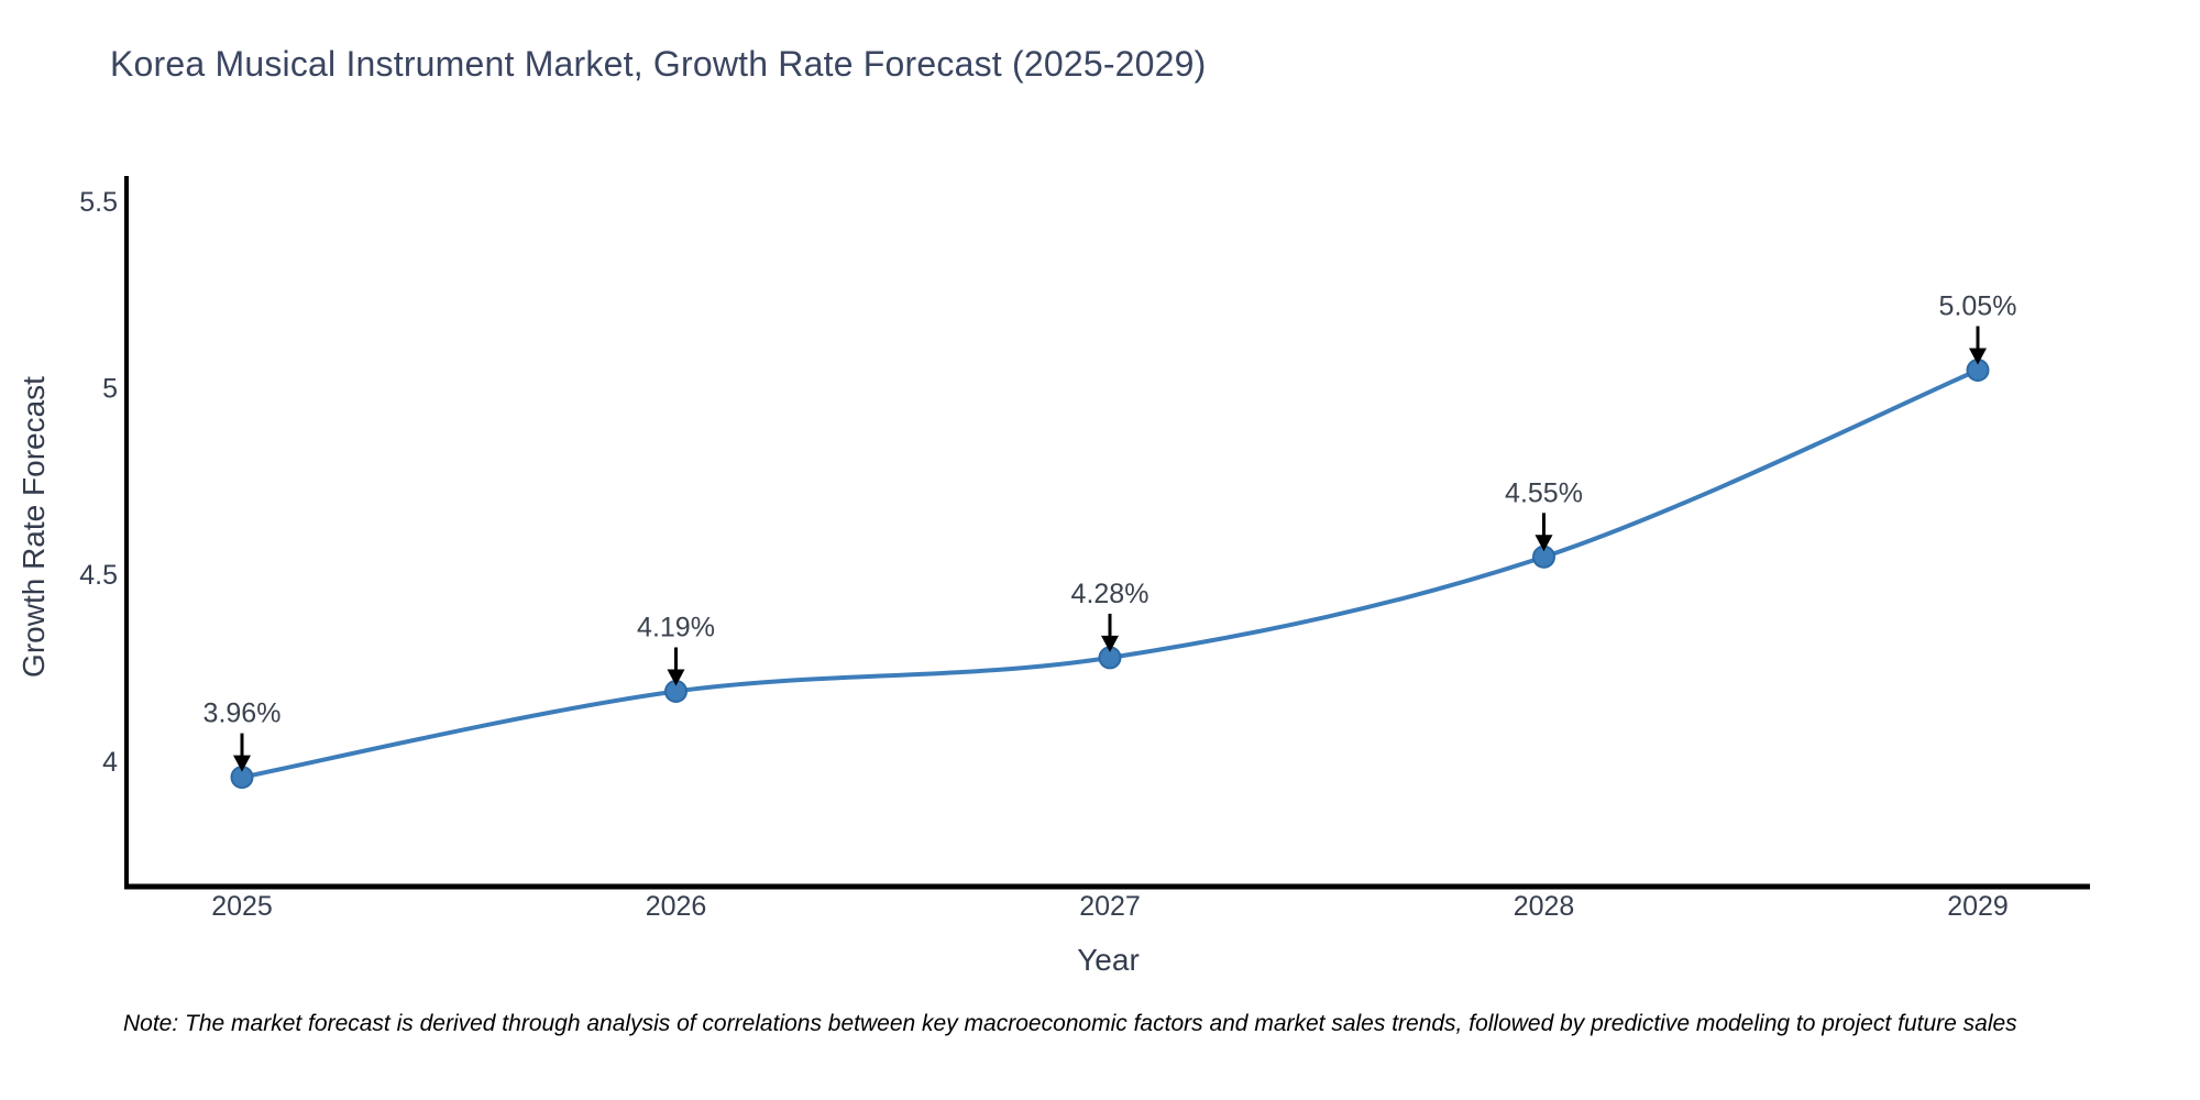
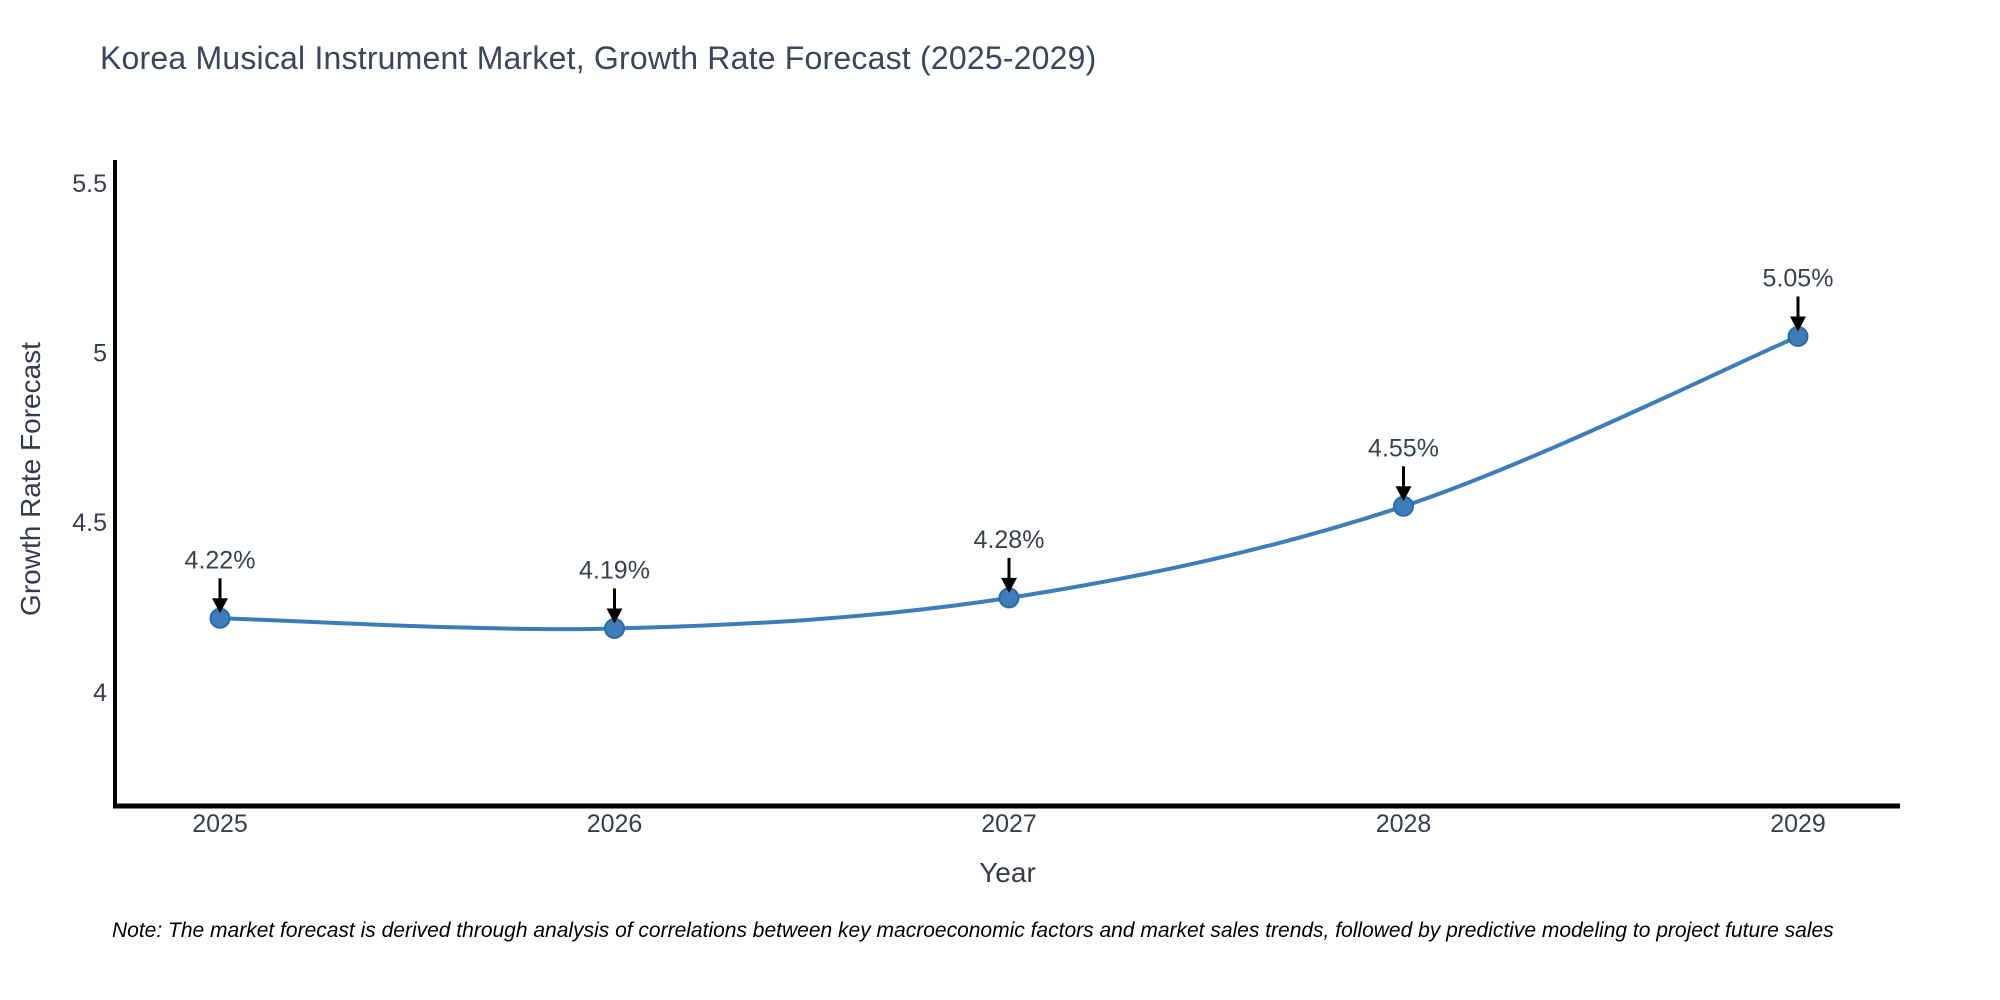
2025: 3.96% -> 4.22%
